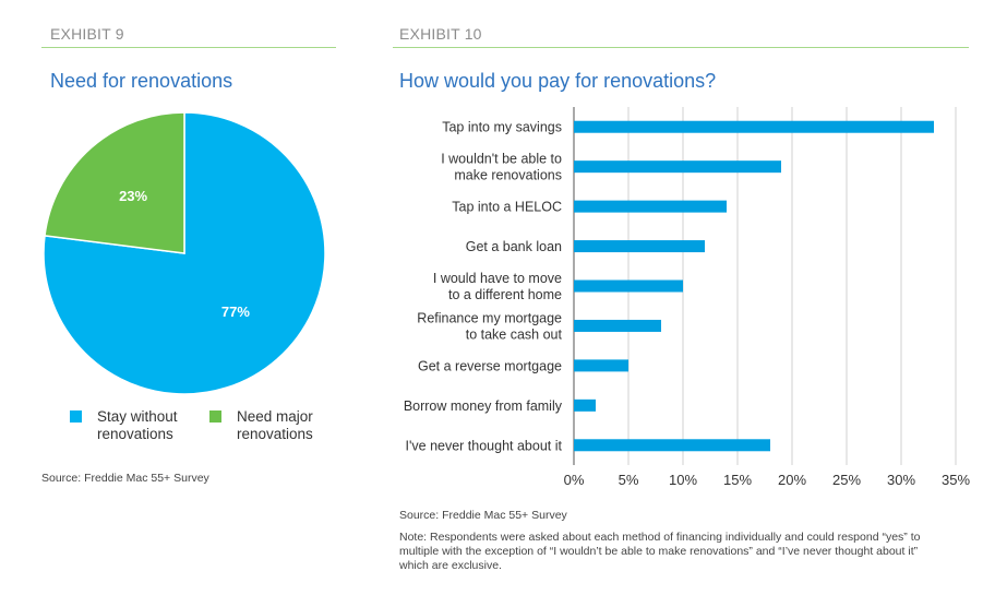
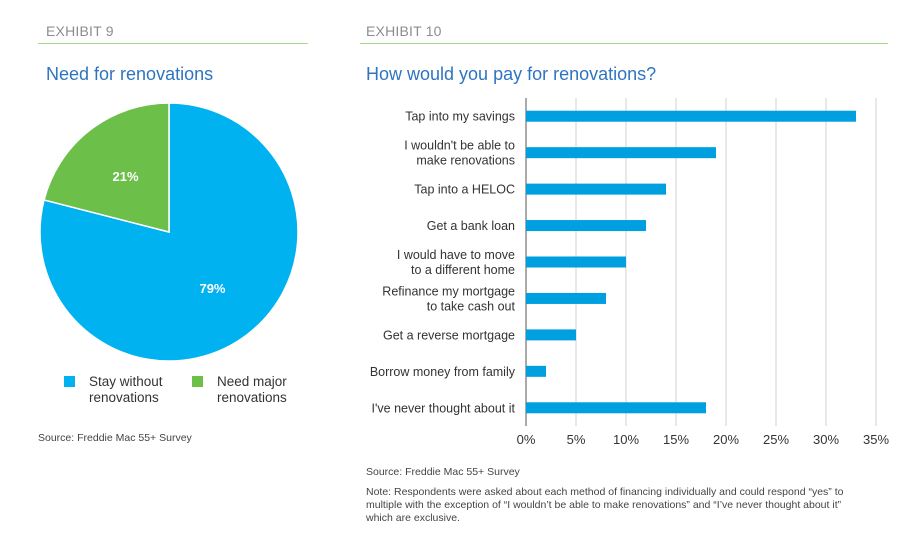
Need for renovations/Stay without renovations: 77% -> 79%
Need for renovations/Need major renovations: 23% -> 21%
